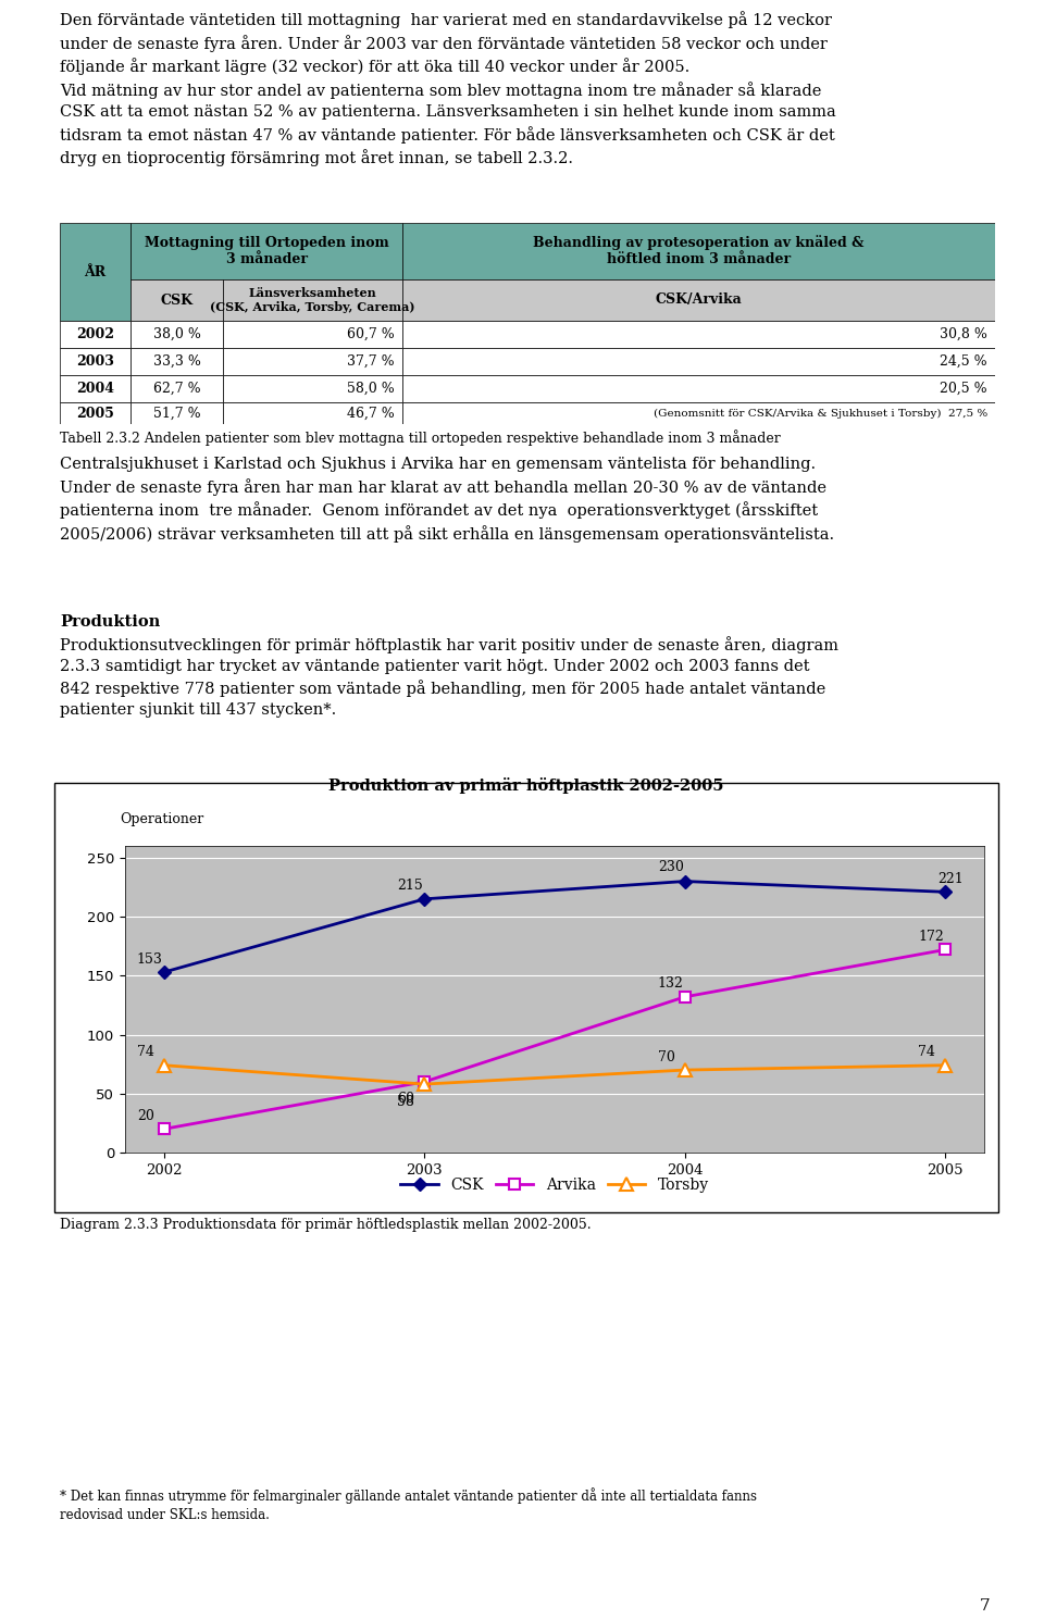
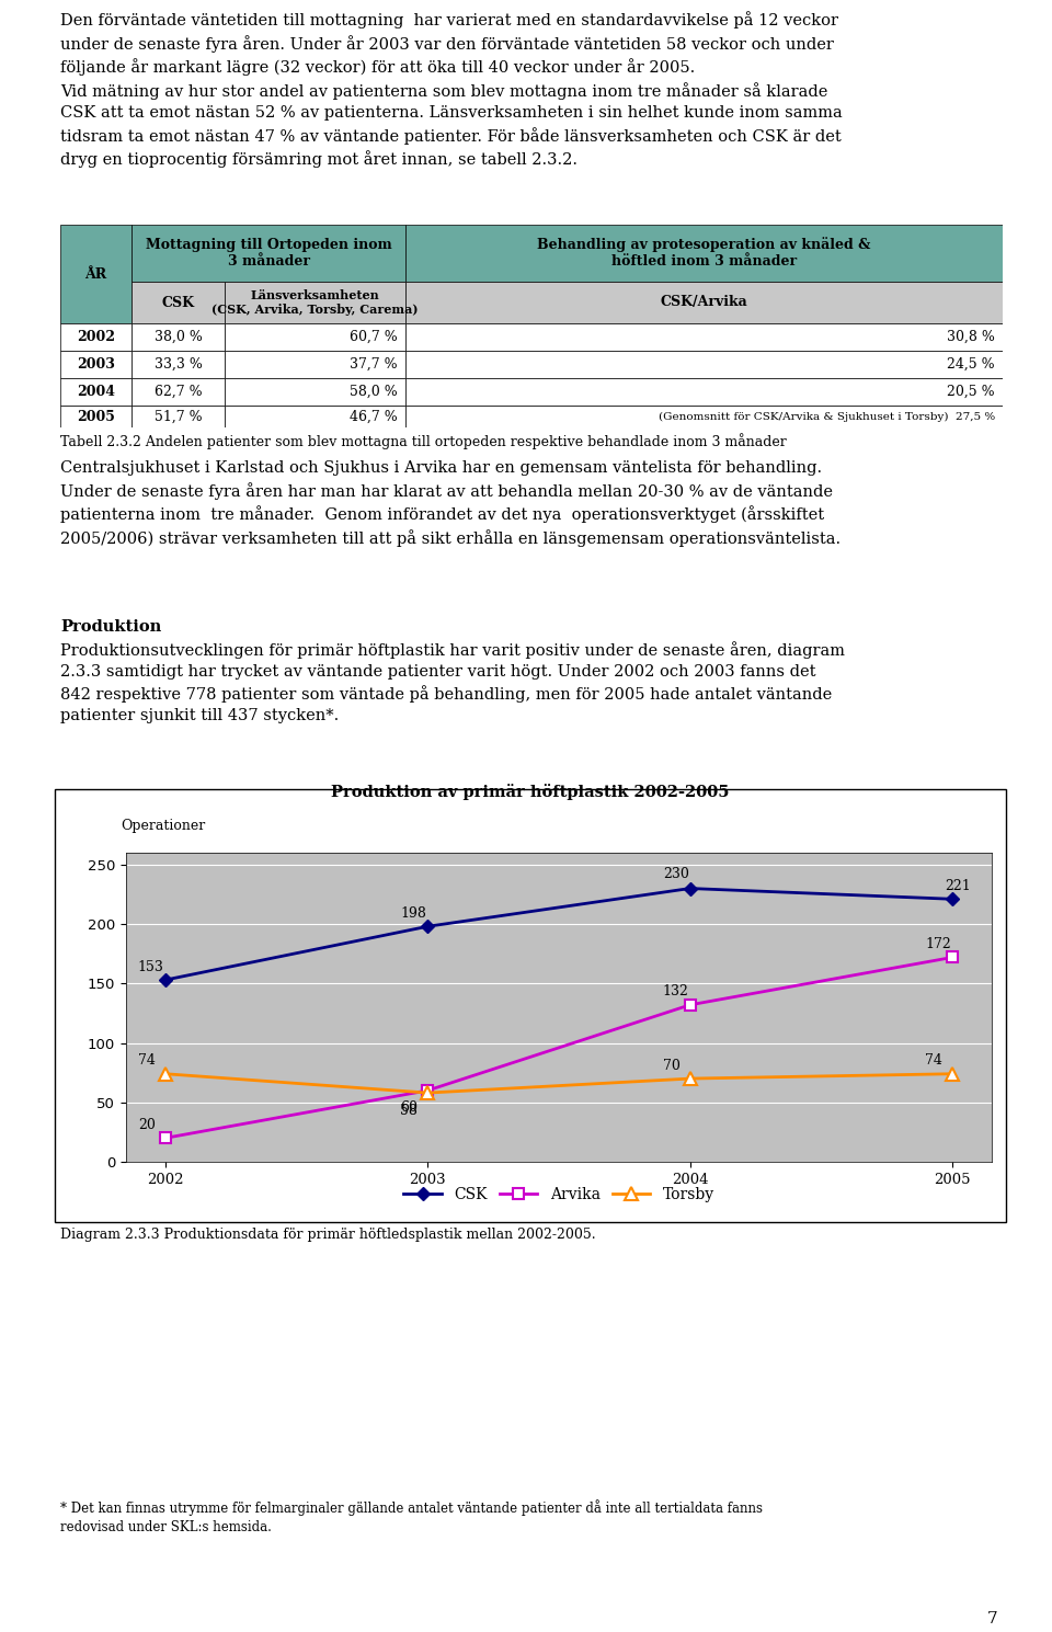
CSK/2003: 215 -> 198
